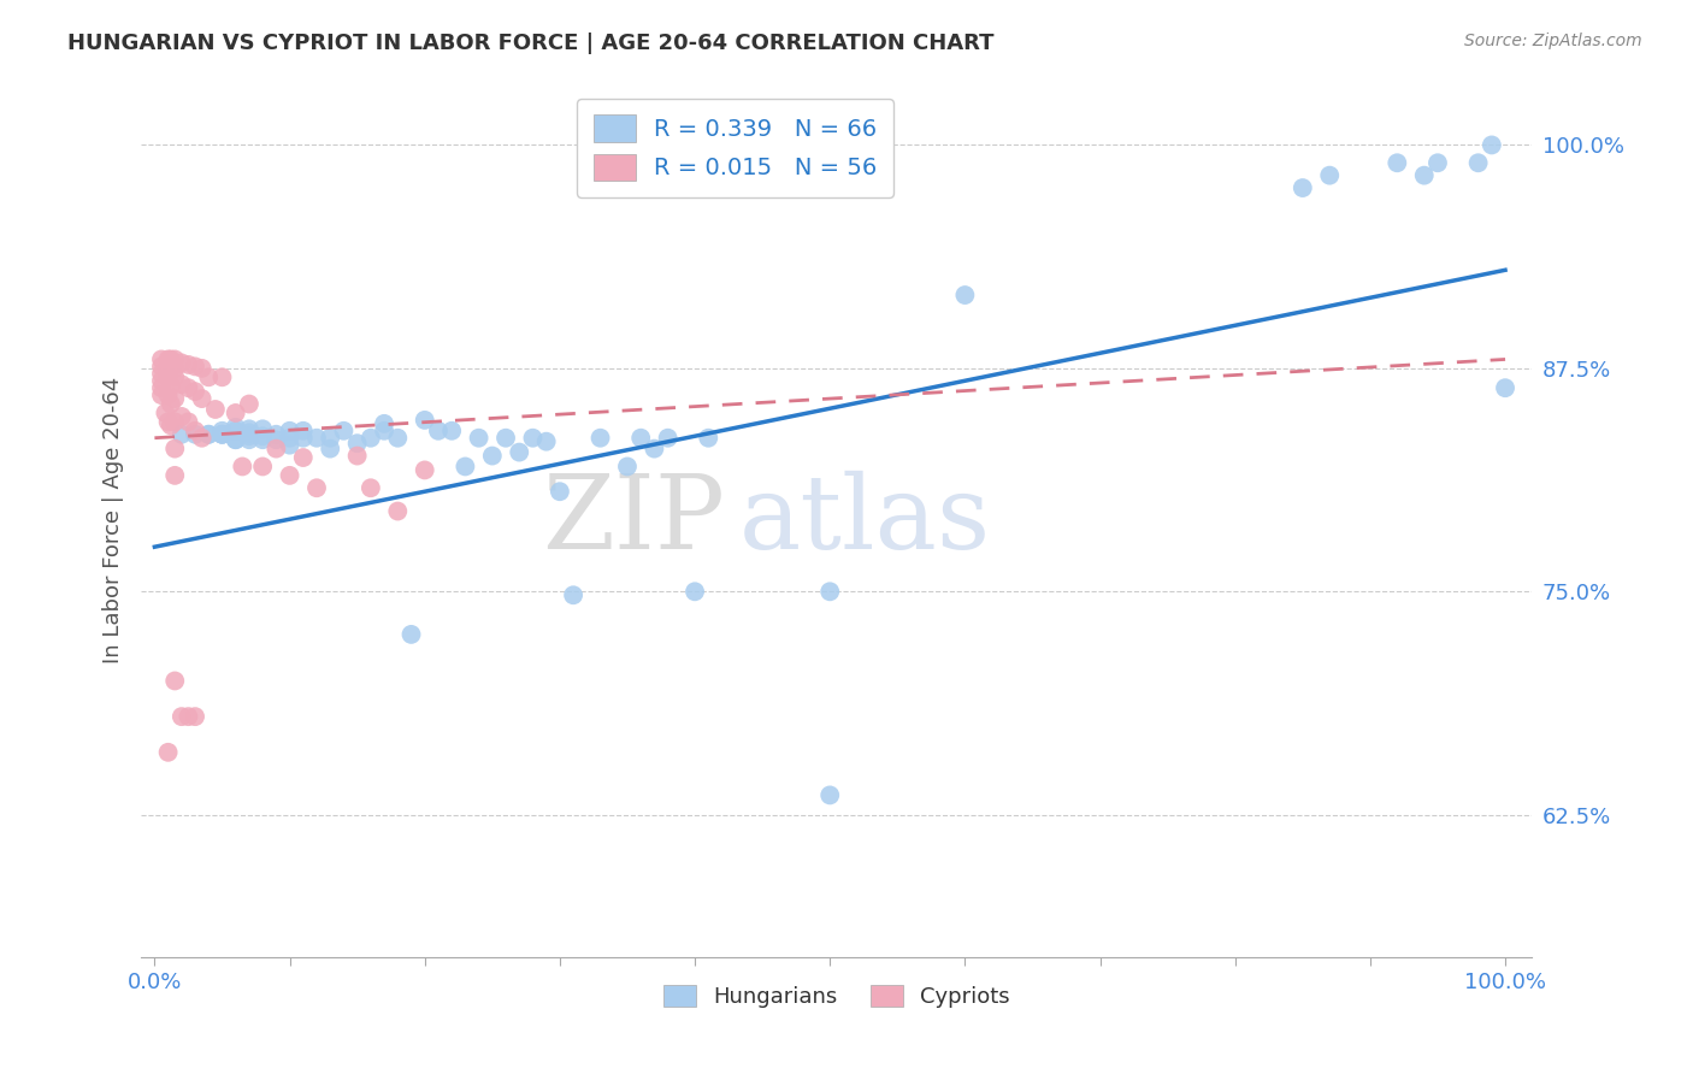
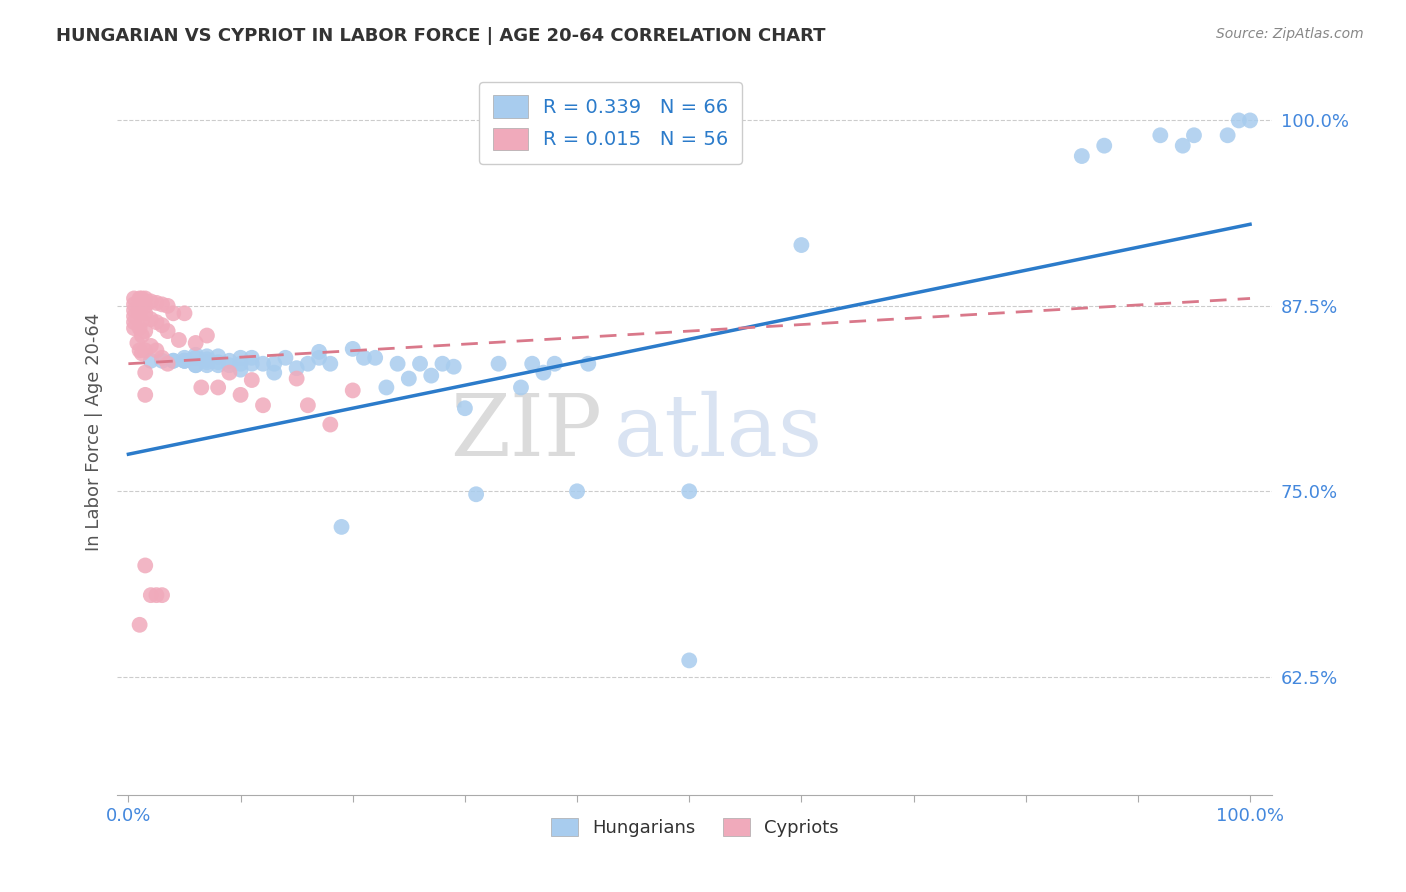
Hungarians/100.0%: 86.4% -> 100.0%
